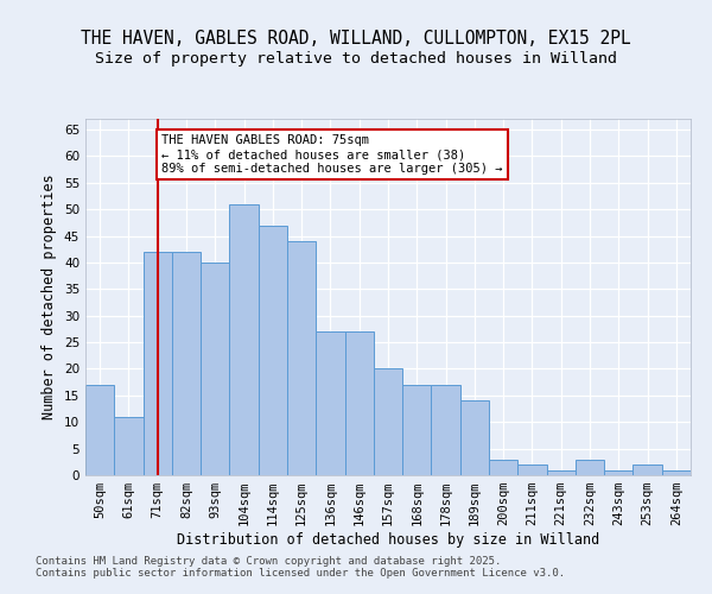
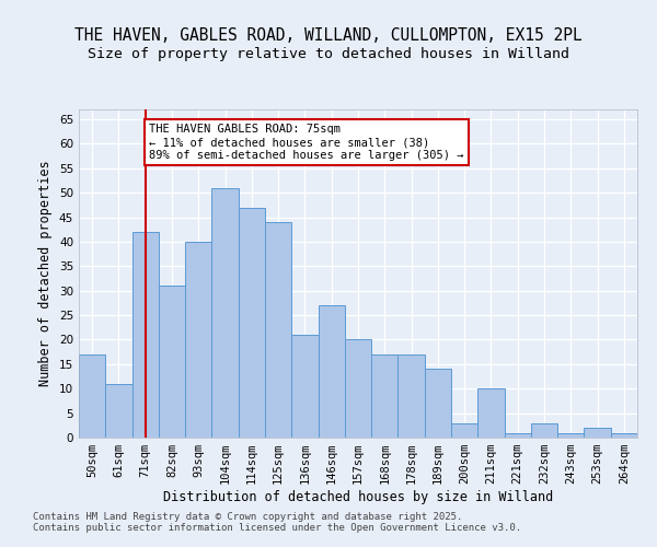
82sqm: 42 -> 31
136sqm: 27 -> 21
211sqm: 2 -> 10
